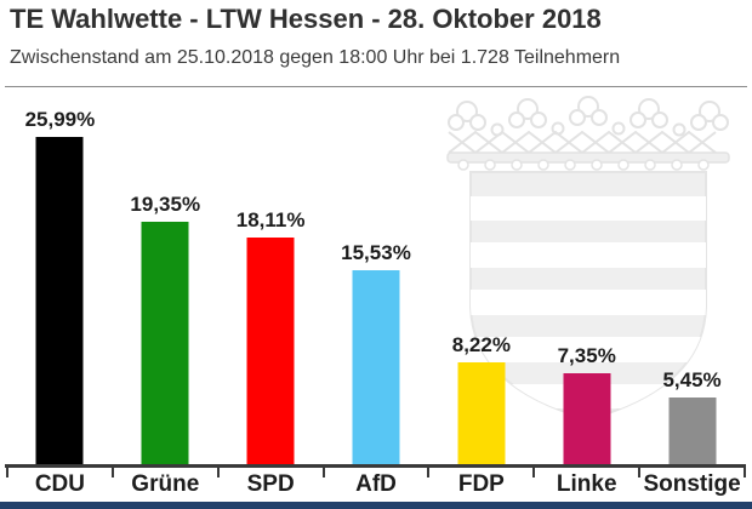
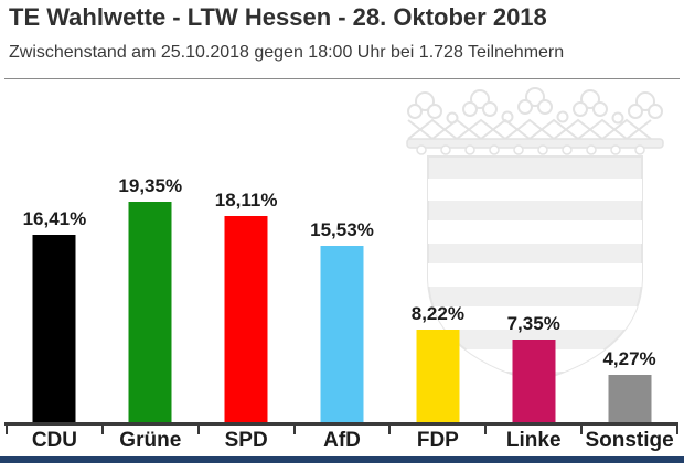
CDU: 25,99% -> 16,41%
Sonstige: 5,45% -> 4,27%
